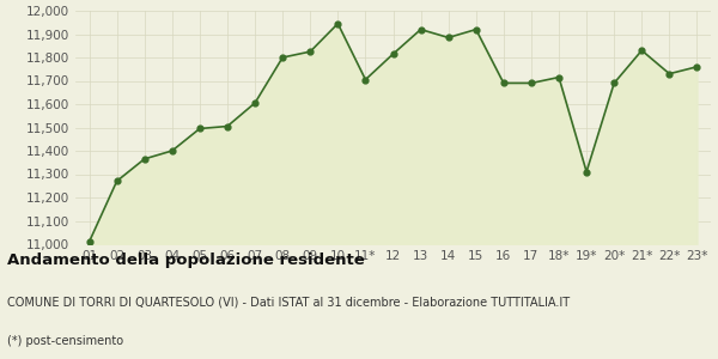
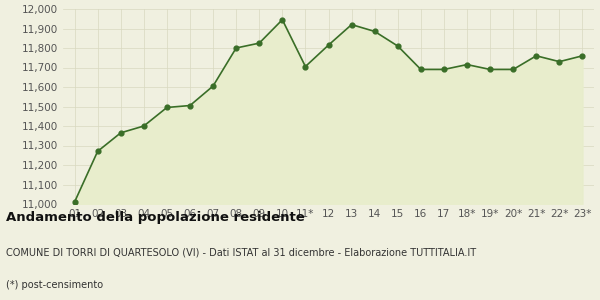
15: 11,920 -> 11,810
19*: 11,310 -> 11,690
21*: 11,830 -> 11,760
